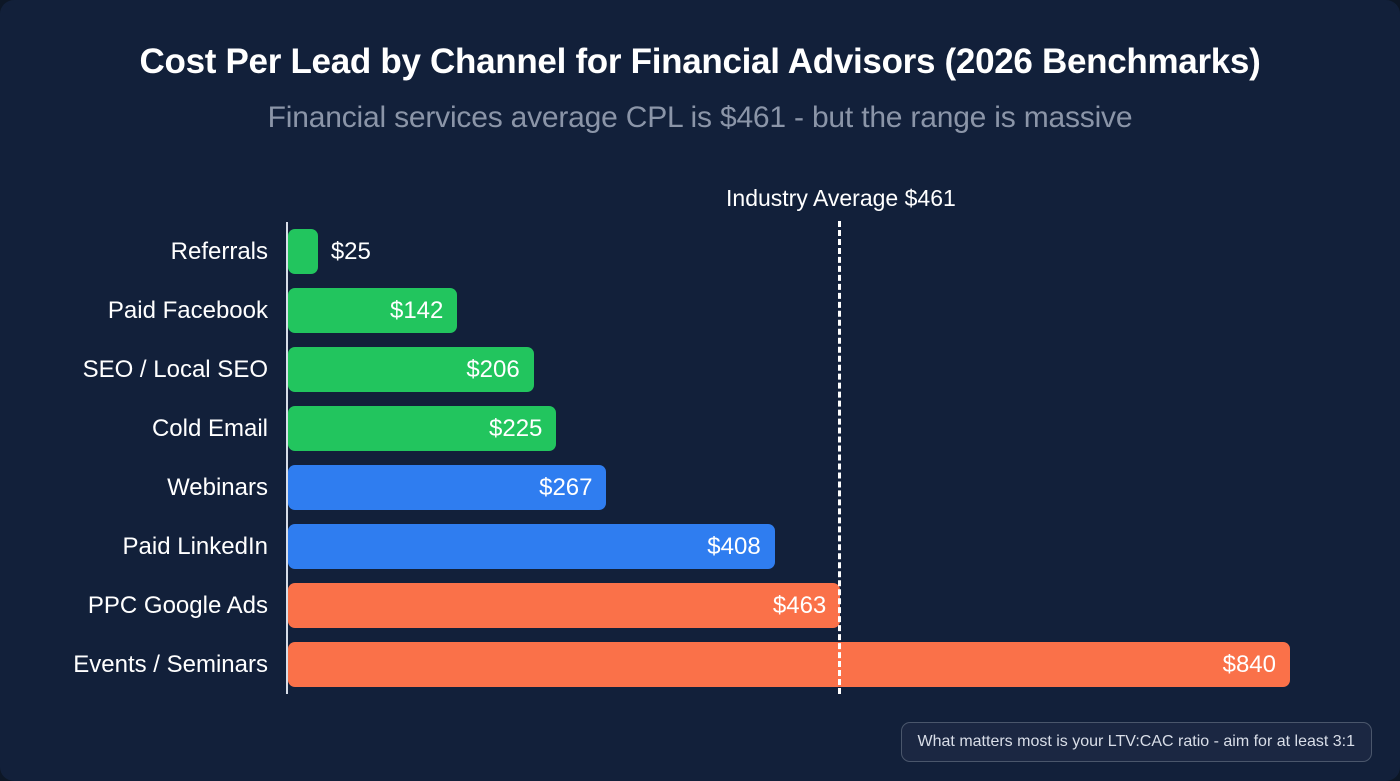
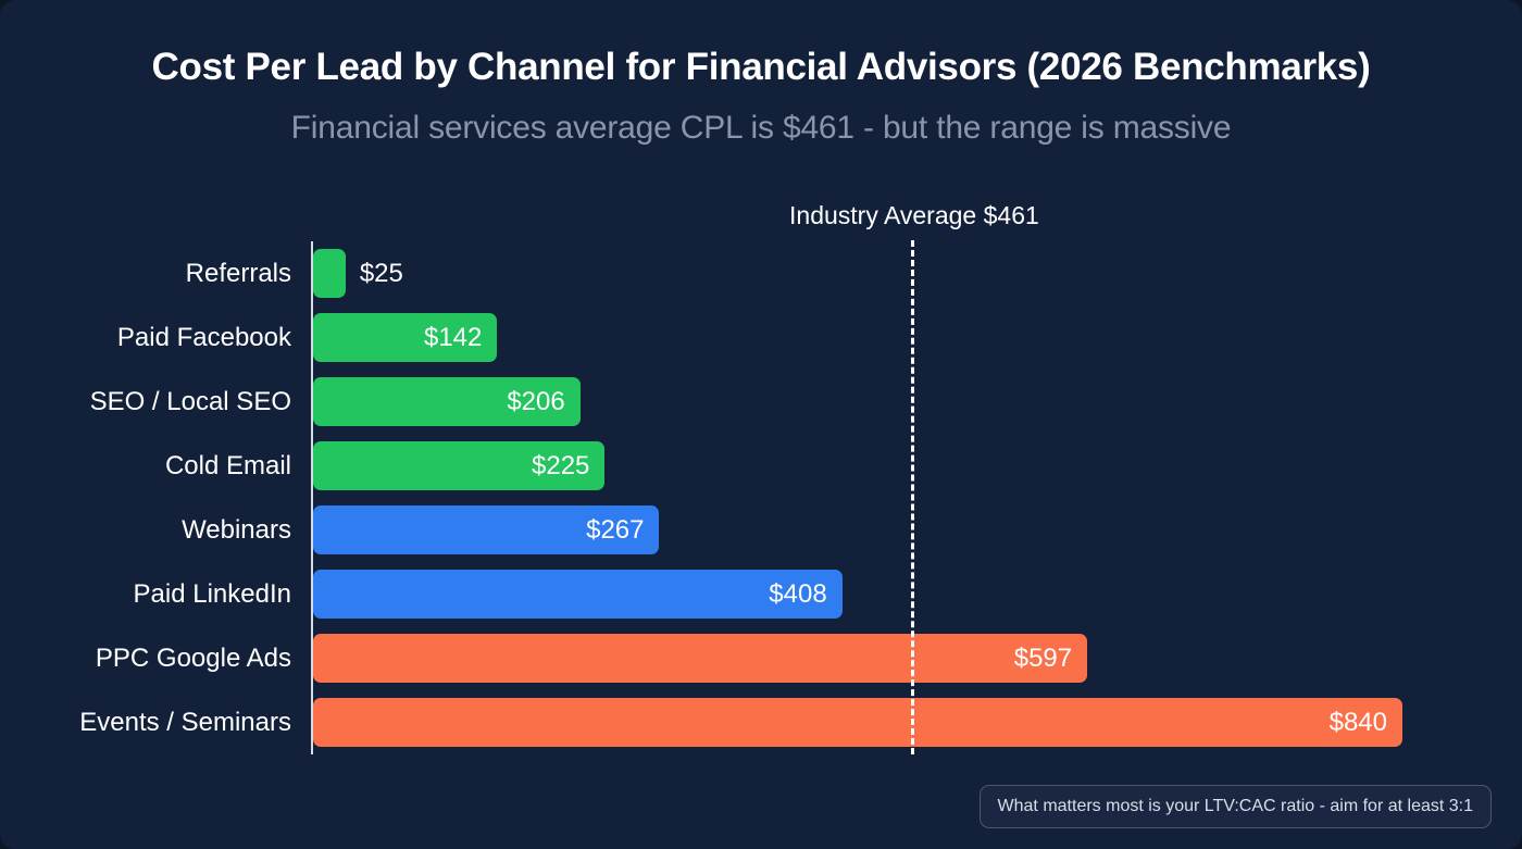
PPC Google Ads: $463 -> $597
